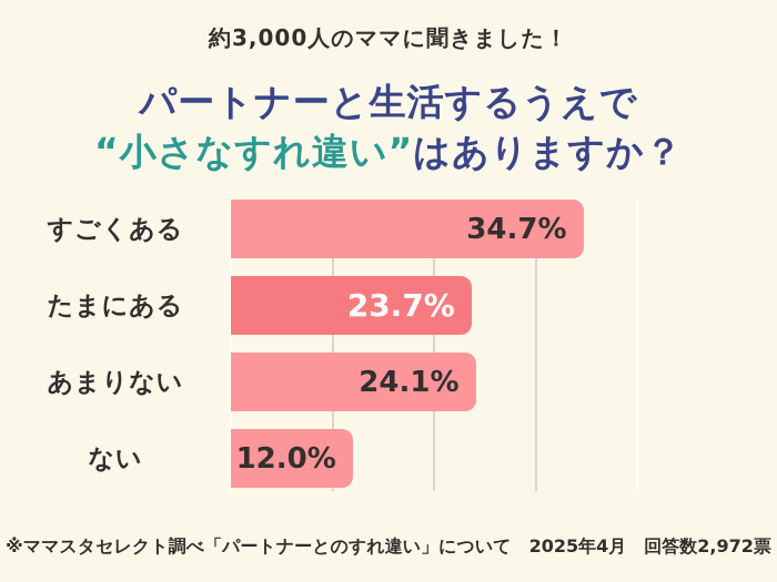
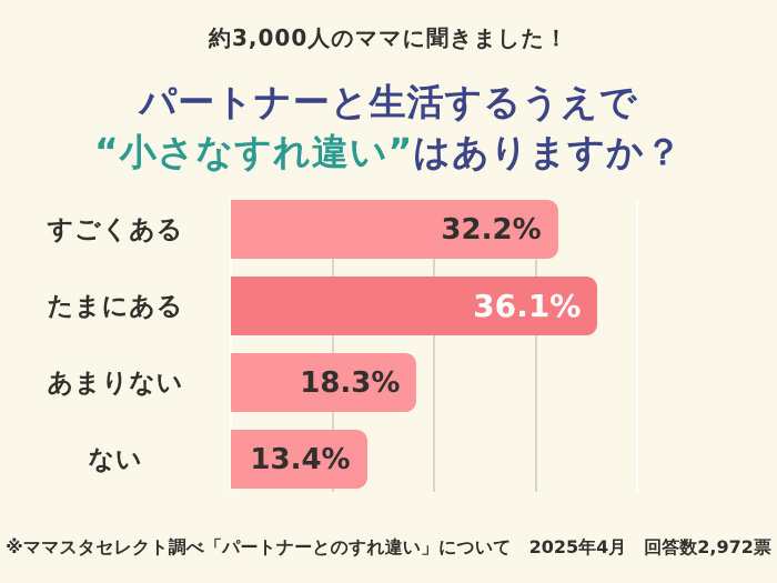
すごくある: 34.7% -> 32.2%
たまにある: 23.7% -> 36.1%
あまりない: 24.1% -> 18.3%
ない: 12.0% -> 13.4%
